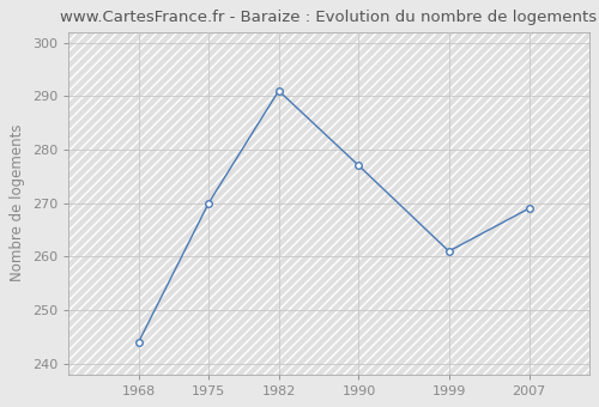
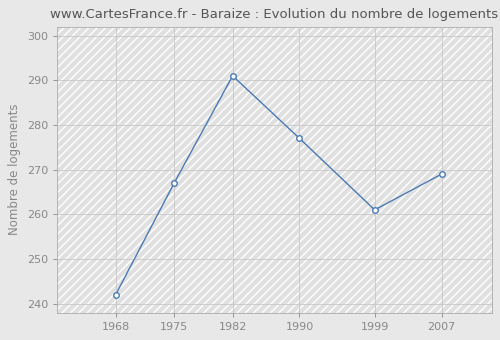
1968: 244 -> 242
1975: 270 -> 267
